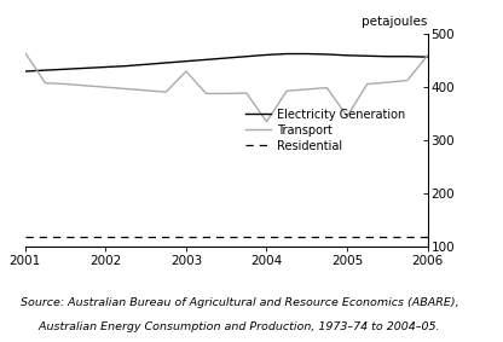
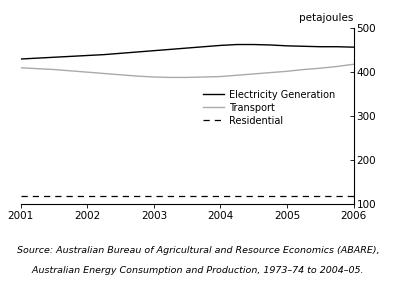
Transport/2001: 465 -> 410
Transport/2003: 430 -> 389
Transport/2004: 335 -> 390
Transport/2005: 345 -> 402
Transport/2006: 460 -> 418
